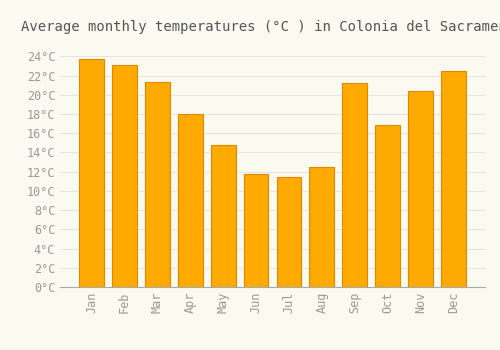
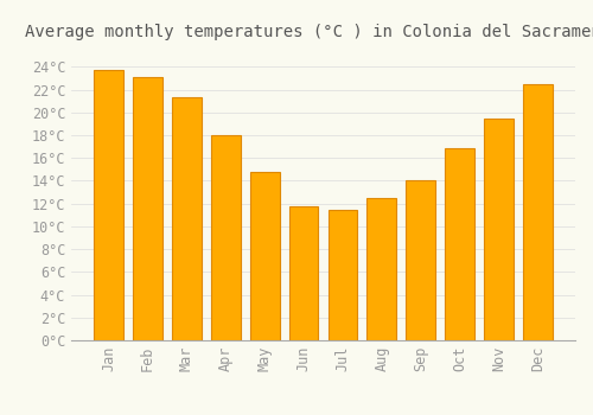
Sep: 21.2°C -> 14.1°C
Nov: 20.4°C -> 19.5°C
